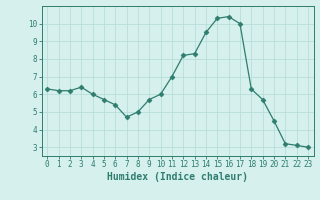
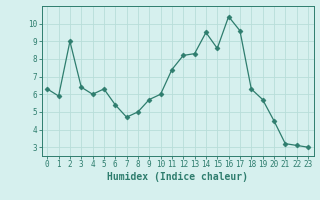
1: 6.2 -> 5.9
2: 6.2 -> 9.0
5: 5.7 -> 6.3
11: 7.0 -> 7.4
15: 10.3 -> 8.6
17: 10.0 -> 9.6
